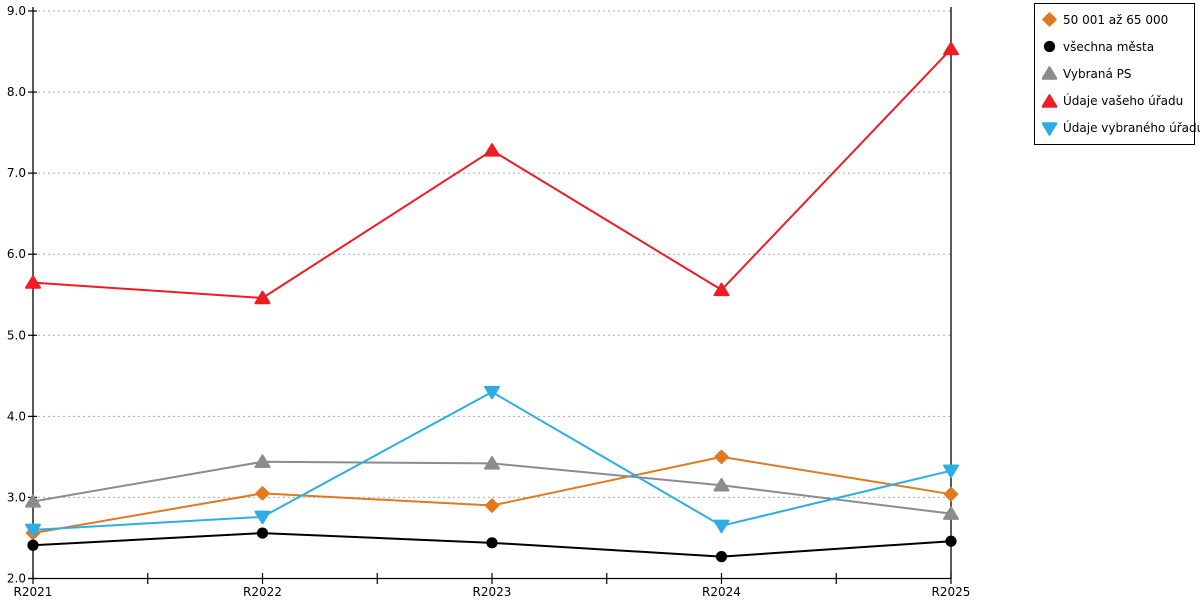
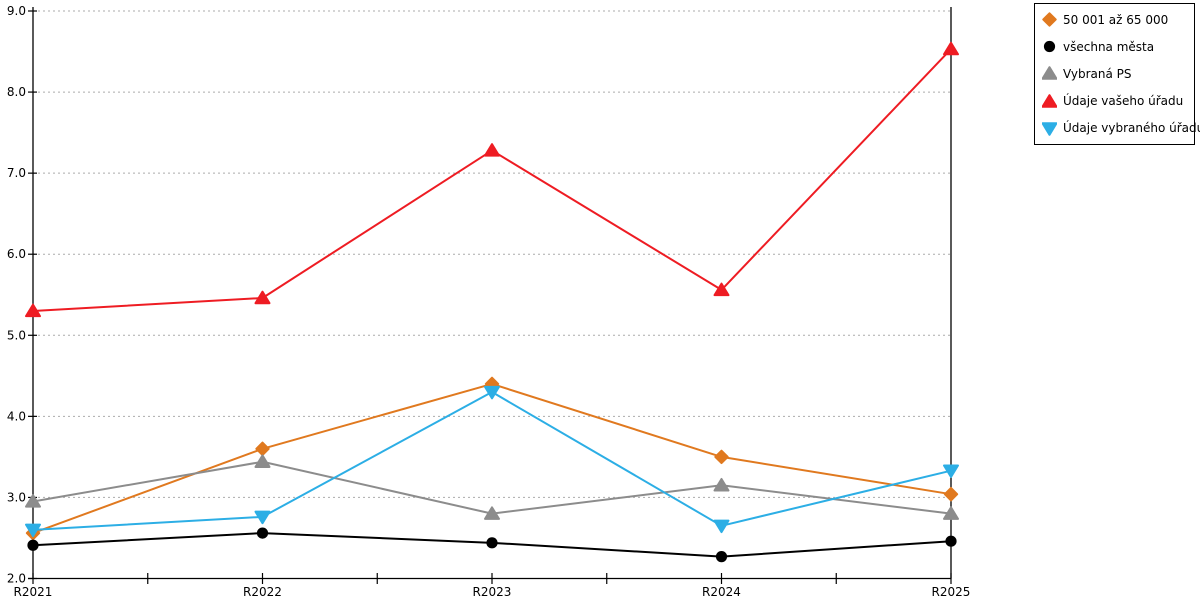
Údaje vašeho úřadu/R2021: 5.7 -> 5.3
50 001 až 65 000/R2022: 3.0 -> 3.6
50 001 až 65 000/R2023: 2.9 -> 4.4
Vybraná PS/R2023: 3.4 -> 2.8
